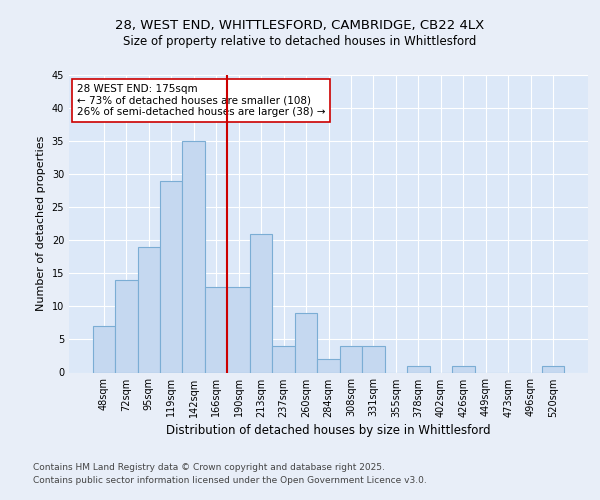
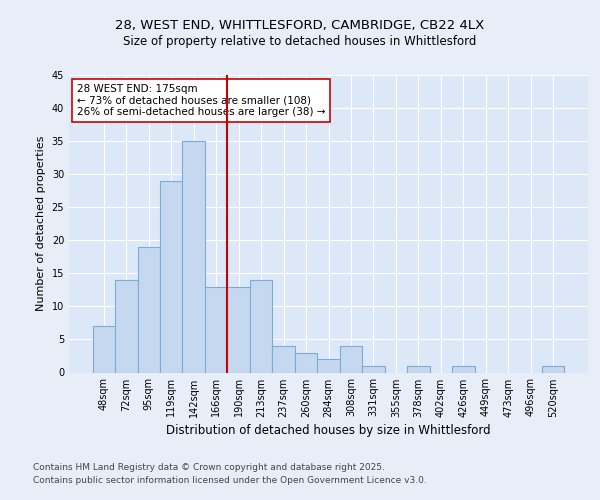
213sqm: 21 -> 14
260sqm: 9 -> 3
331sqm: 4 -> 1
